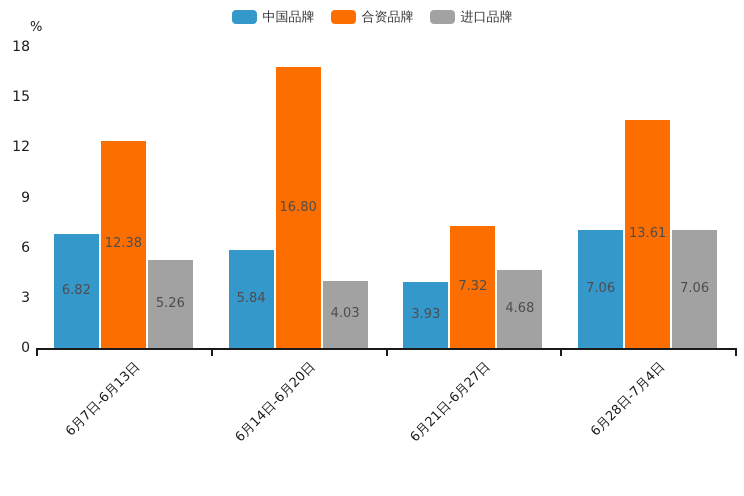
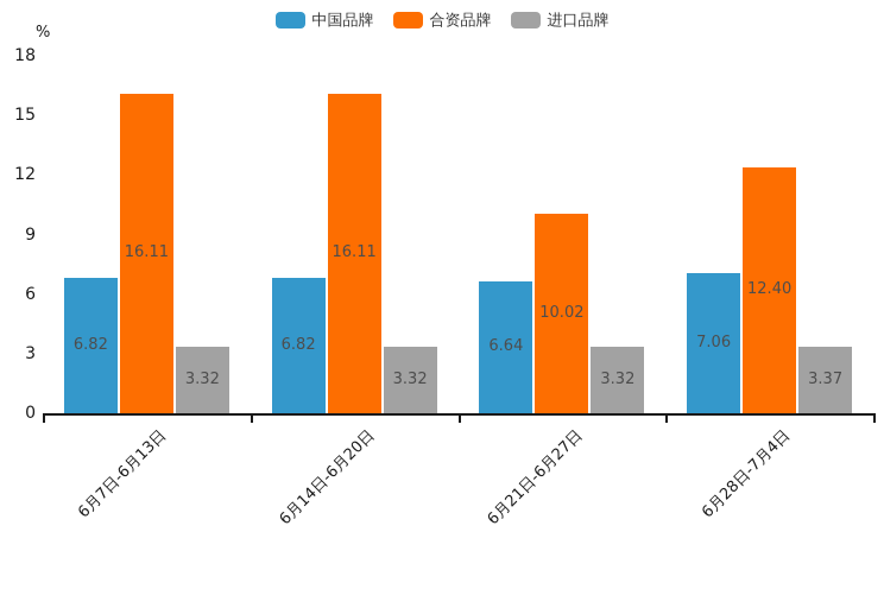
合资品牌/6月7日-6月13日: 12.38 -> 16.11
进口品牌/6月7日-6月13日: 5.26 -> 3.32
中国品牌/6月14日-6月20日: 5.84 -> 6.82
合资品牌/6月14日-6月20日: 16.80 -> 16.11
进口品牌/6月14日-6月20日: 4.03 -> 3.32
中国品牌/6月21日-6月27日: 3.93 -> 6.64
合资品牌/6月21日-6月27日: 7.32 -> 10.02
进口品牌/6月21日-6月27日: 4.68 -> 3.32
合资品牌/6月28日-7月4日: 13.61 -> 12.40
进口品牌/6月28日-7月4日: 7.06 -> 3.37
